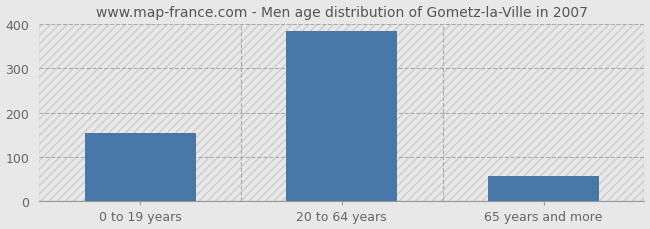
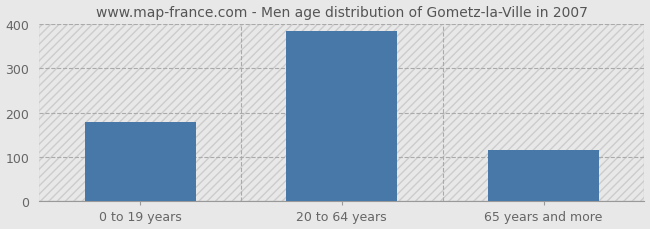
0 to 19 years: 155 -> 180
65 years and more: 57 -> 115
